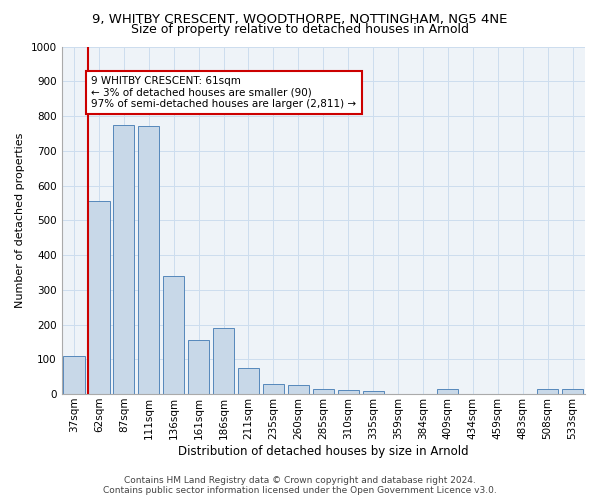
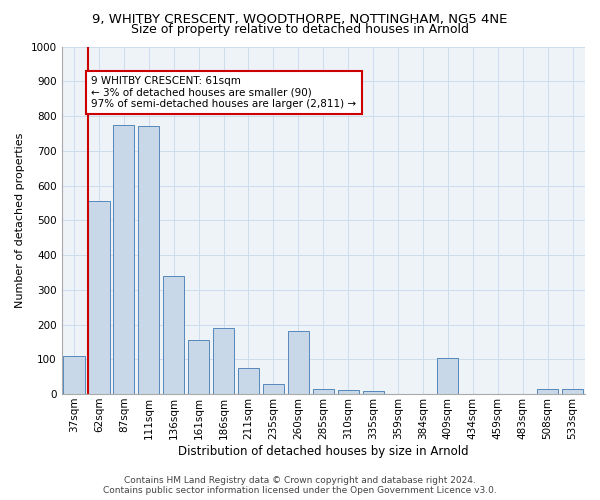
260sqm: 25 -> 180
409sqm: 15 -> 105
